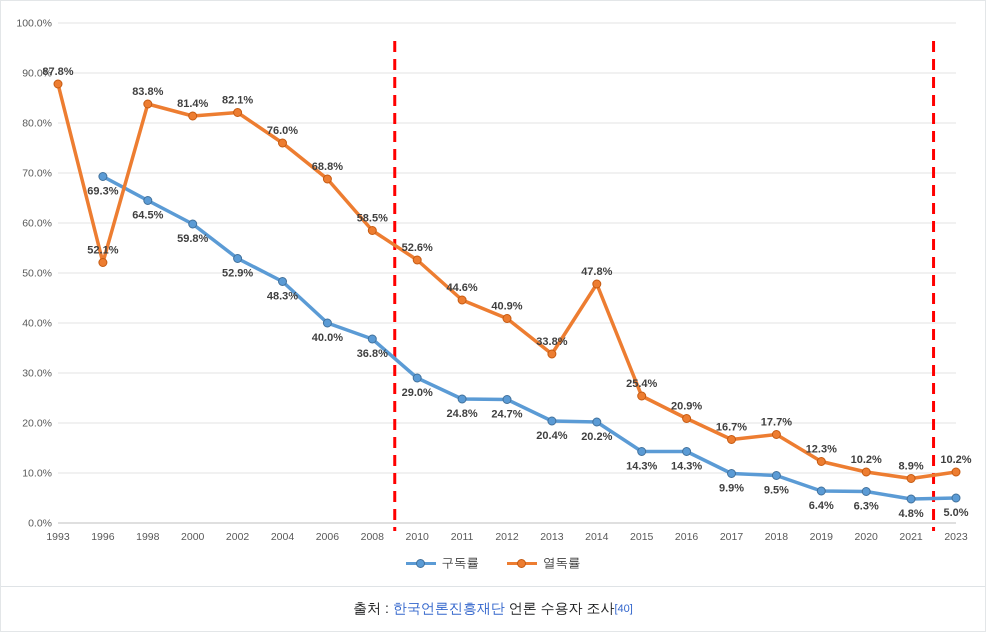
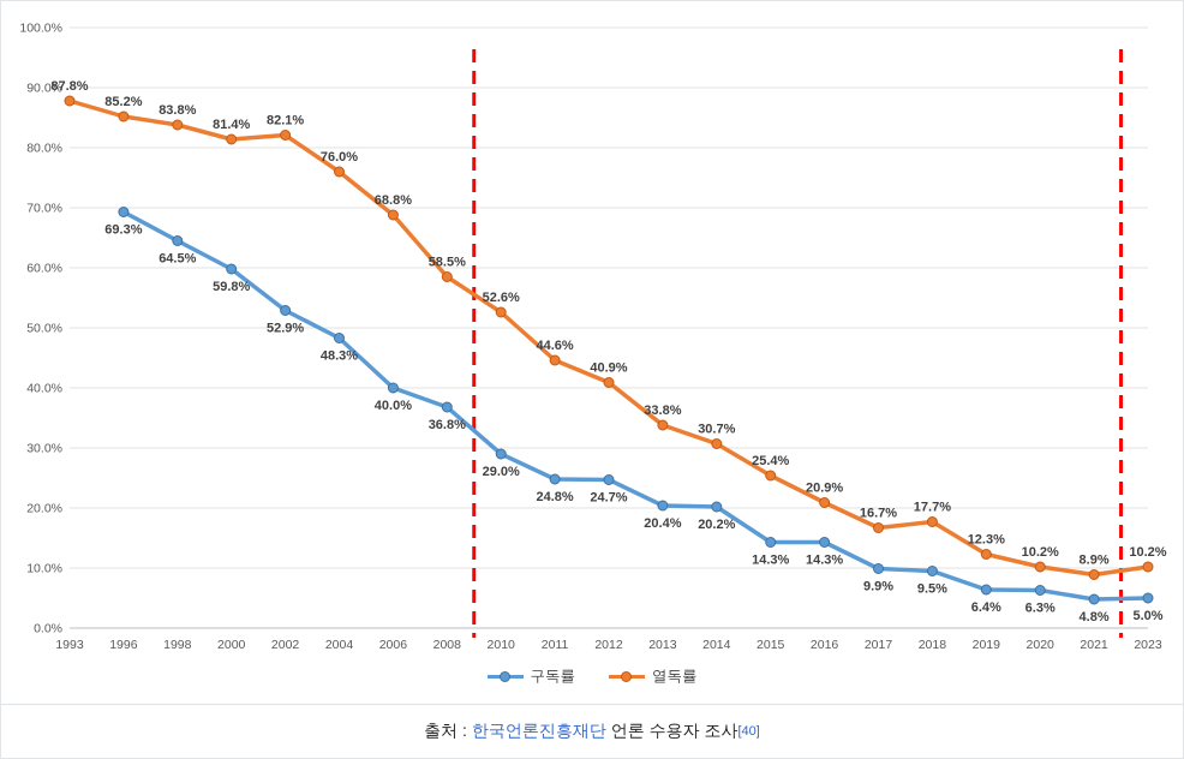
열독률/1996: 52.1% -> 85.2%
열독률/2014: 47.8% -> 30.7%
